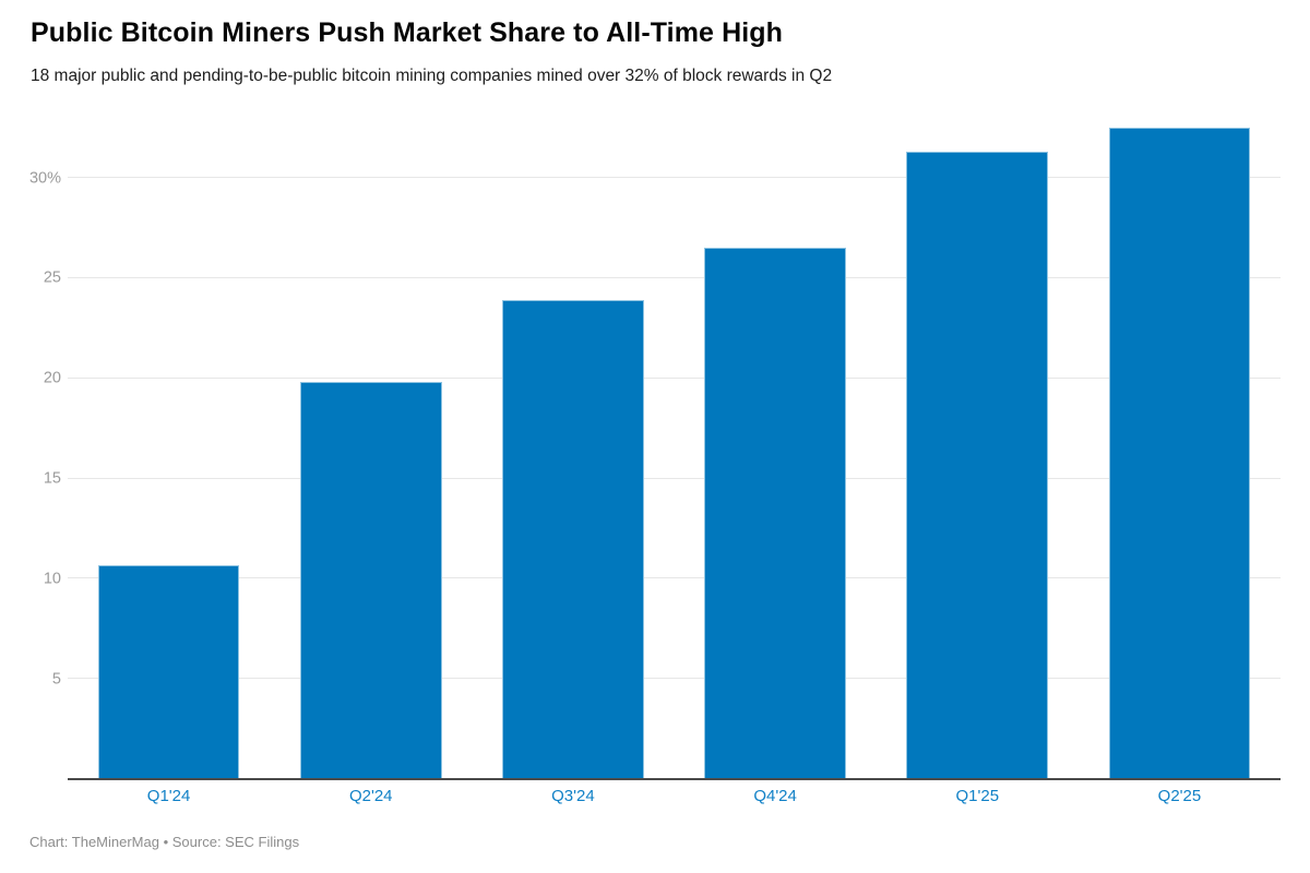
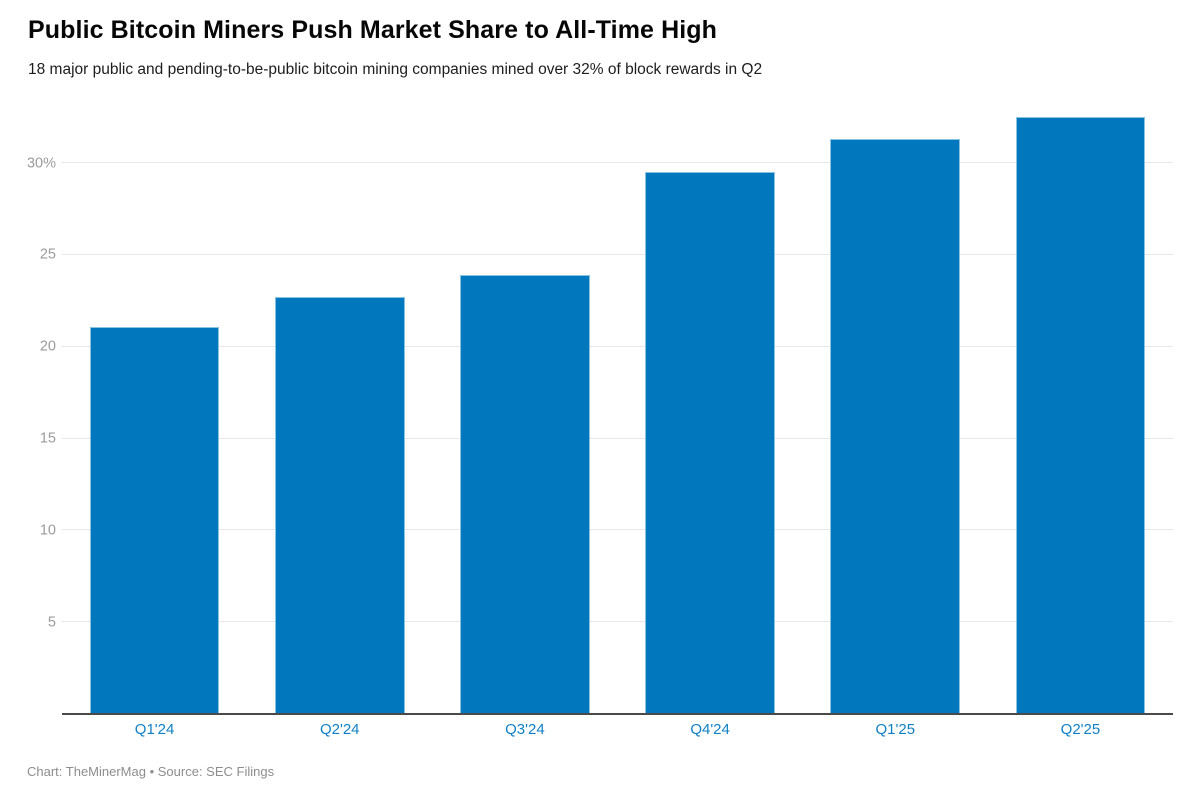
Q1'24: 10.7% -> 21.1%
Q2'24: 19.8% -> 22.7%
Q4'24: 26.5% -> 29.5%
